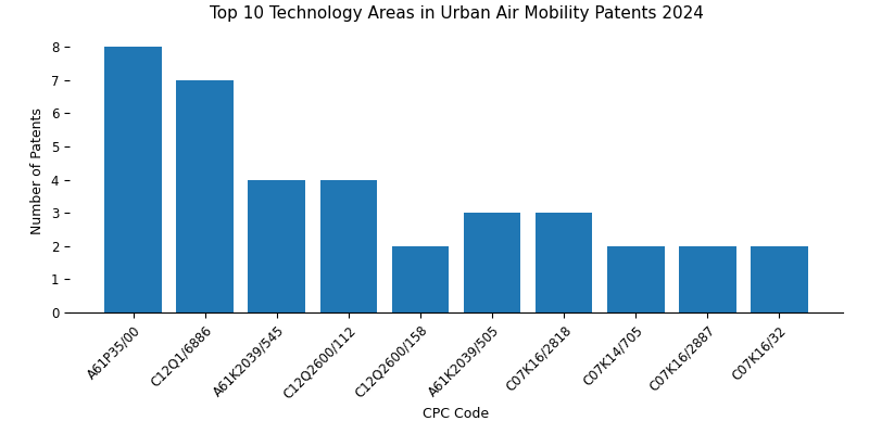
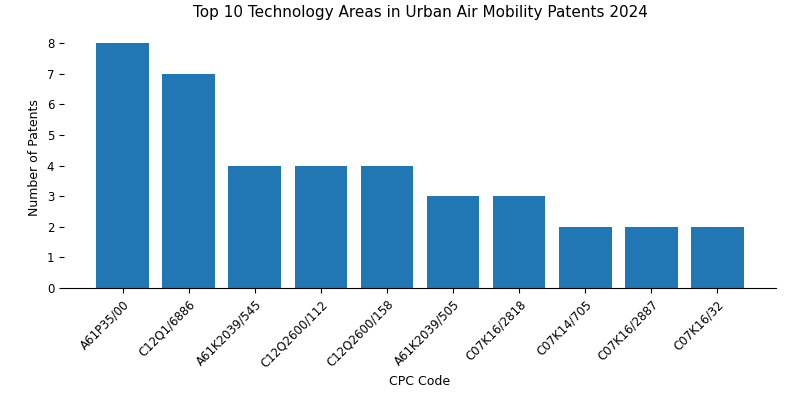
C12Q2600/158: 2 -> 4
